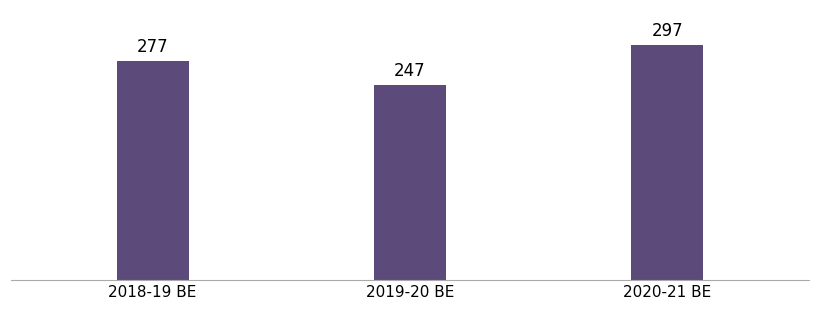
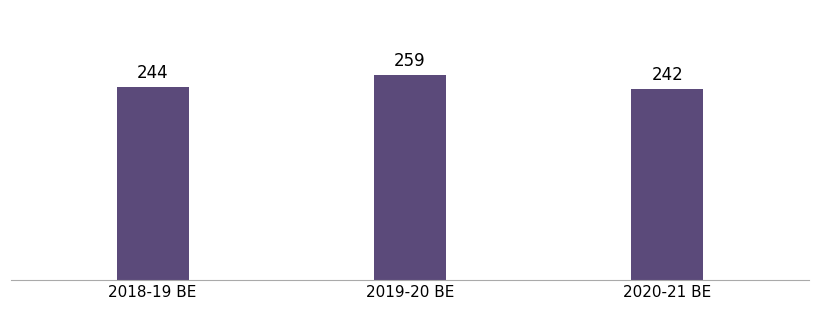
2018-19 BE: 277 -> 244
2019-20 BE: 247 -> 259
2020-21 BE: 297 -> 242
